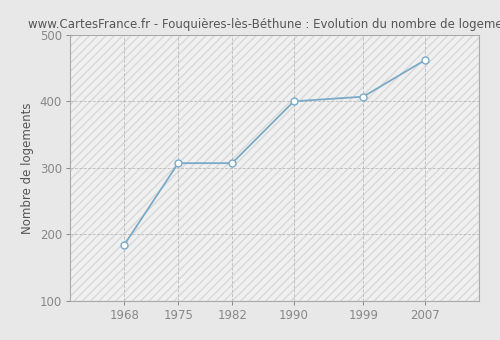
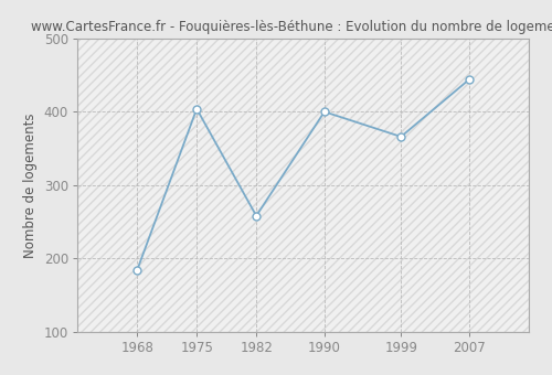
1975: 307 -> 404
1982: 307 -> 258
1999: 407 -> 366
2007: 462 -> 444
